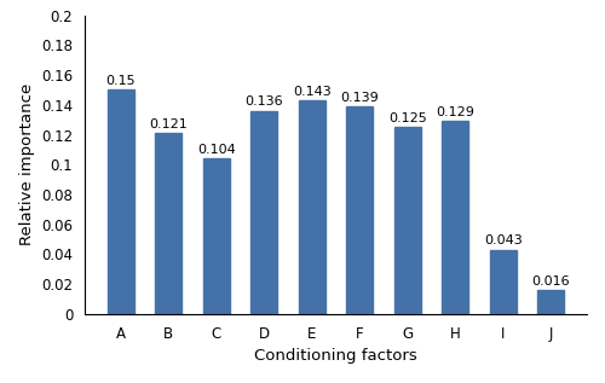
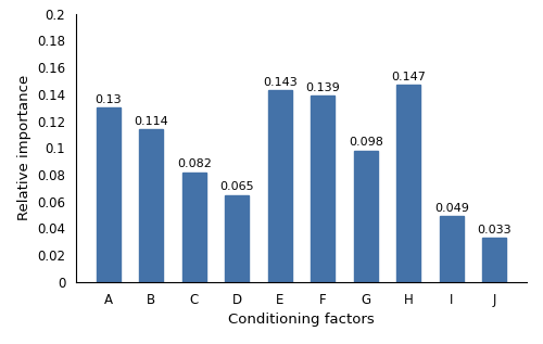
A: 0.15 -> 0.13
B: 0.121 -> 0.114
C: 0.104 -> 0.082
D: 0.136 -> 0.065
G: 0.125 -> 0.098
H: 0.129 -> 0.147
I: 0.043 -> 0.049
J: 0.016 -> 0.033
